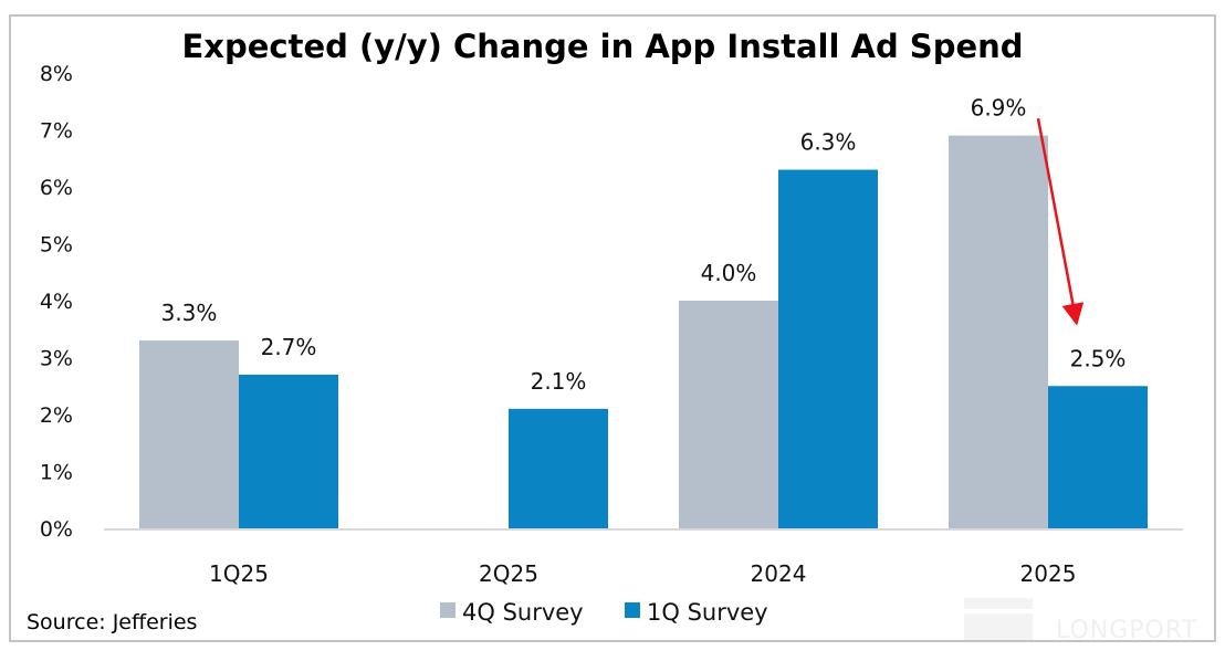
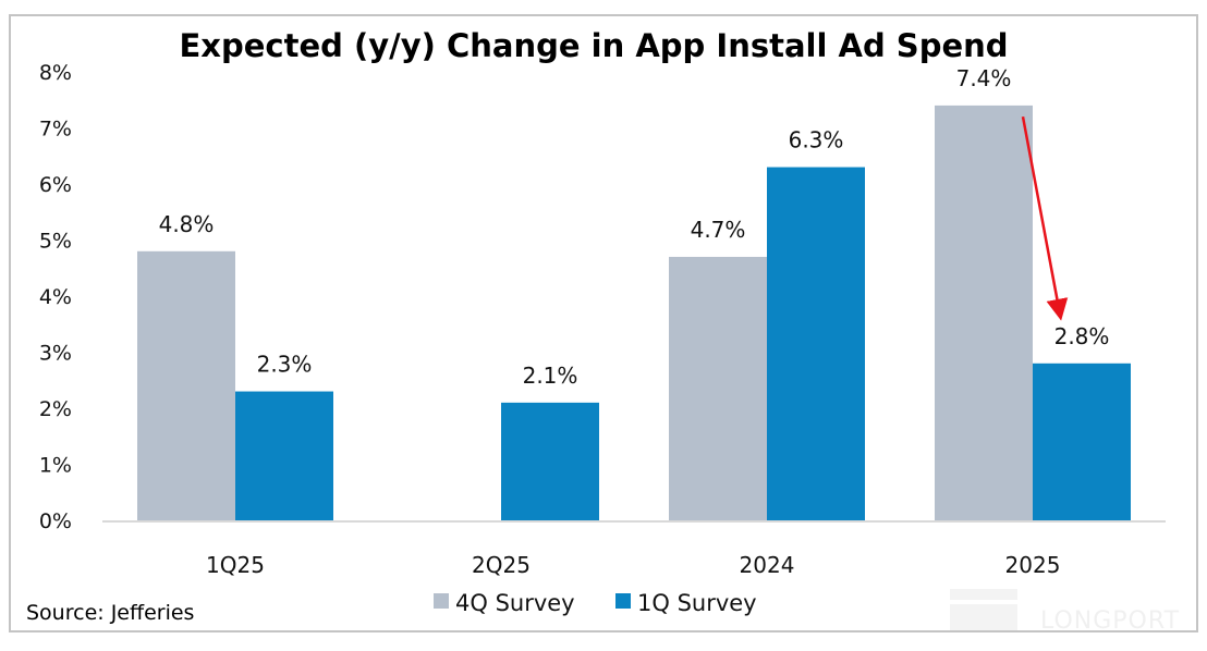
4Q Survey/1Q25: 3.3% -> 4.8%
1Q Survey/1Q25: 2.7% -> 2.3%
4Q Survey/2024: 4.0% -> 4.7%
4Q Survey/2025: 6.9% -> 7.4%
1Q Survey/2025: 2.5% -> 2.8%
